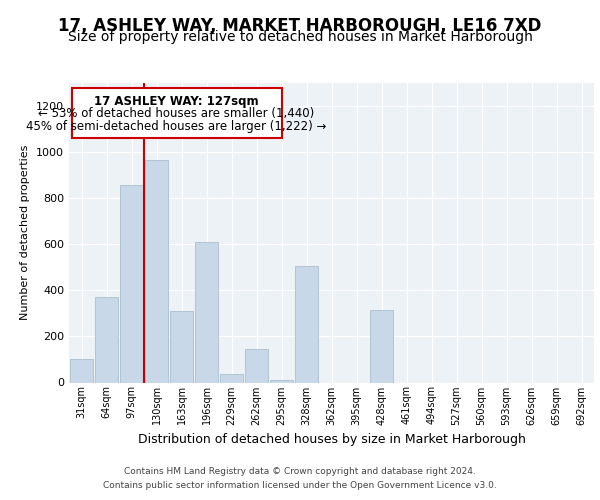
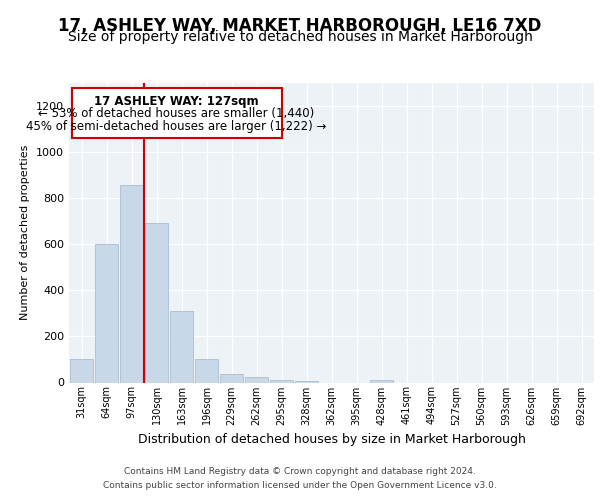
64sqm: 370 -> 600
130sqm: 965 -> 690
196sqm: 610 -> 100
262sqm: 145 -> 22
328sqm: 505 -> 5
428sqm: 315 -> 12
